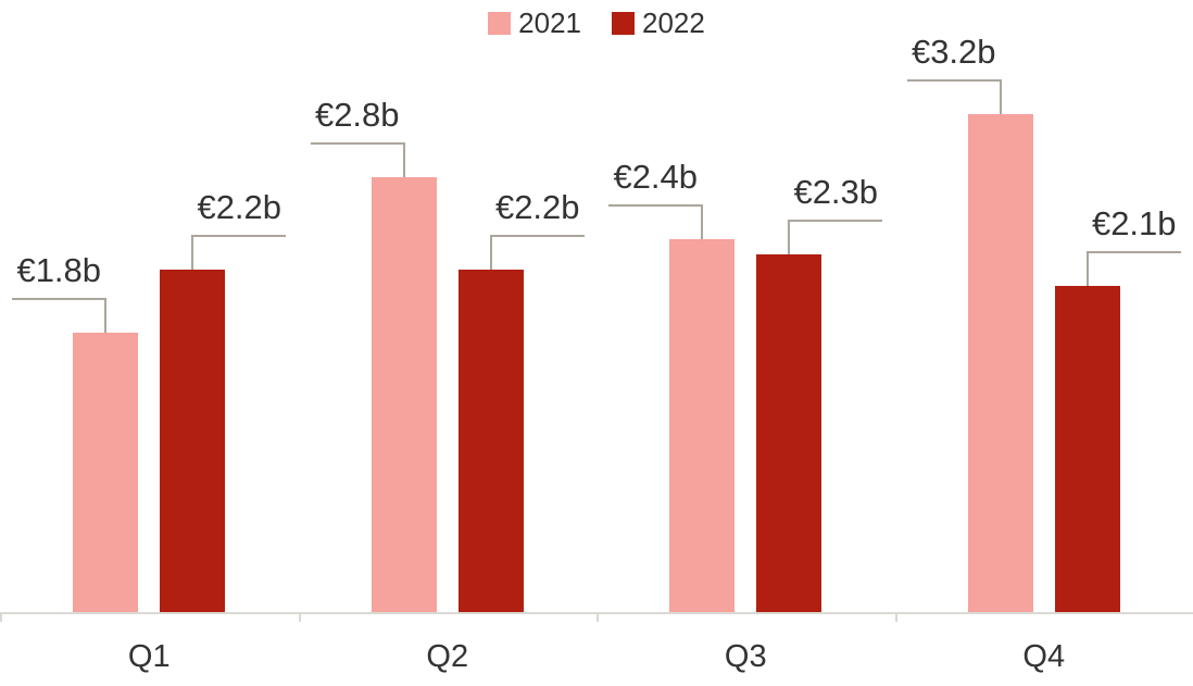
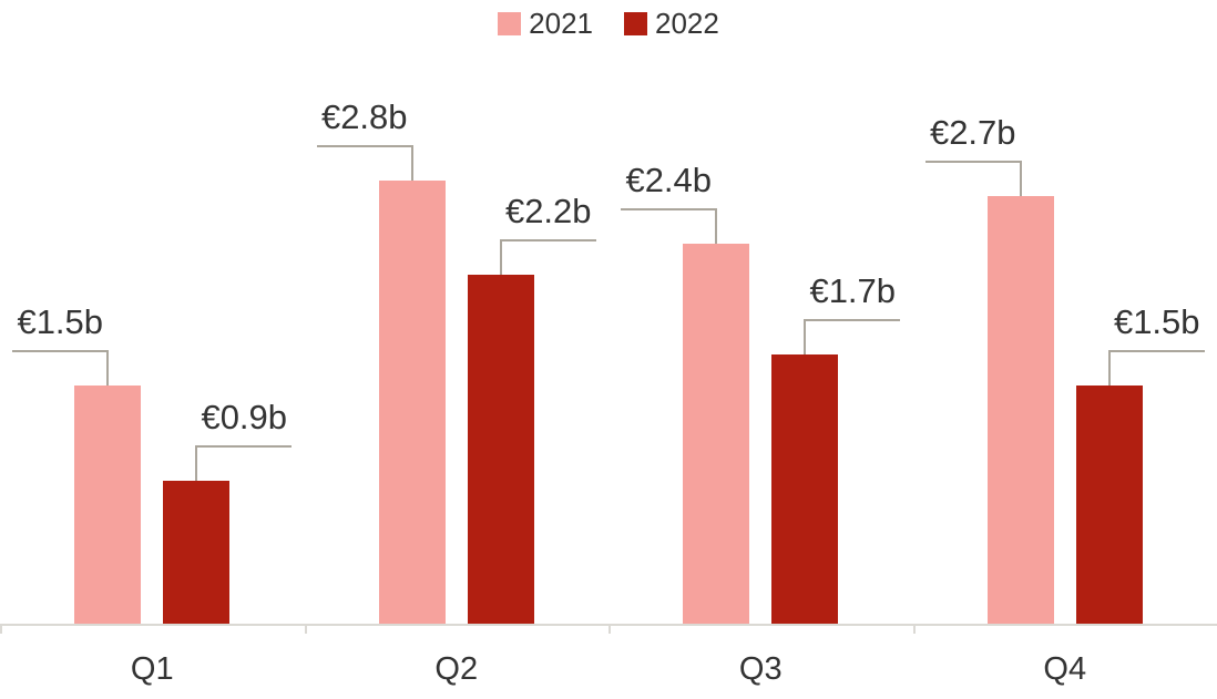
2021/Q1: €1.8b -> €1.5b
2022/Q1: €2.2b -> €0.9b
2022/Q3: €2.3b -> €1.7b
2021/Q4: €3.2b -> €2.7b
2022/Q4: €2.1b -> €1.5b
